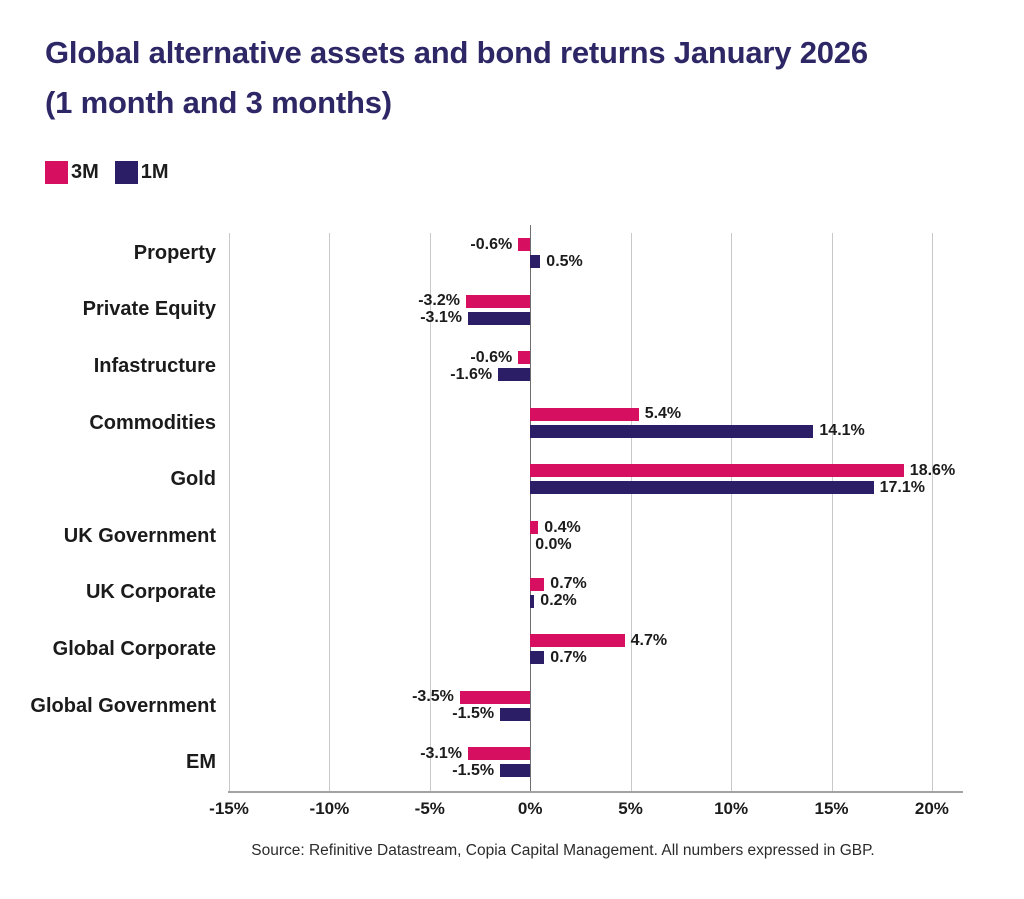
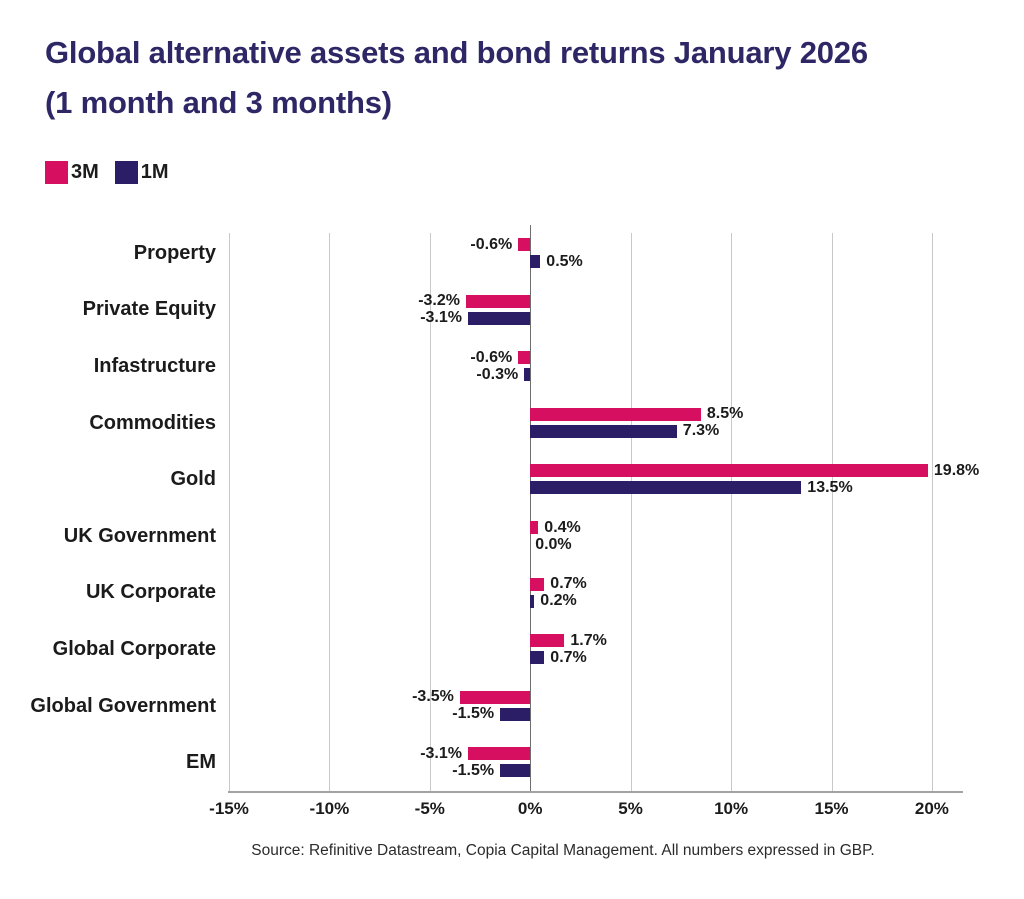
1M/Infastructure: -1.6% -> -0.3%
3M/Commodities: 5.4% -> 8.5%
1M/Commodities: 14.1% -> 7.3%
3M/Gold: 18.6% -> 19.8%
1M/Gold: 17.1% -> 13.5%
3M/Global Corporate: 4.7% -> 1.7%
